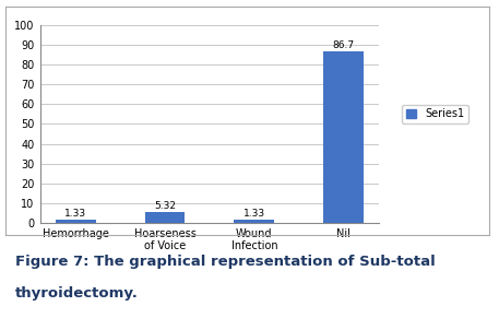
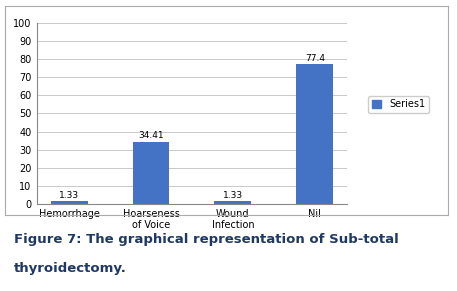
Hoarseness of Voice: 5.32 -> 34.41
Nil: 86.7 -> 77.4
